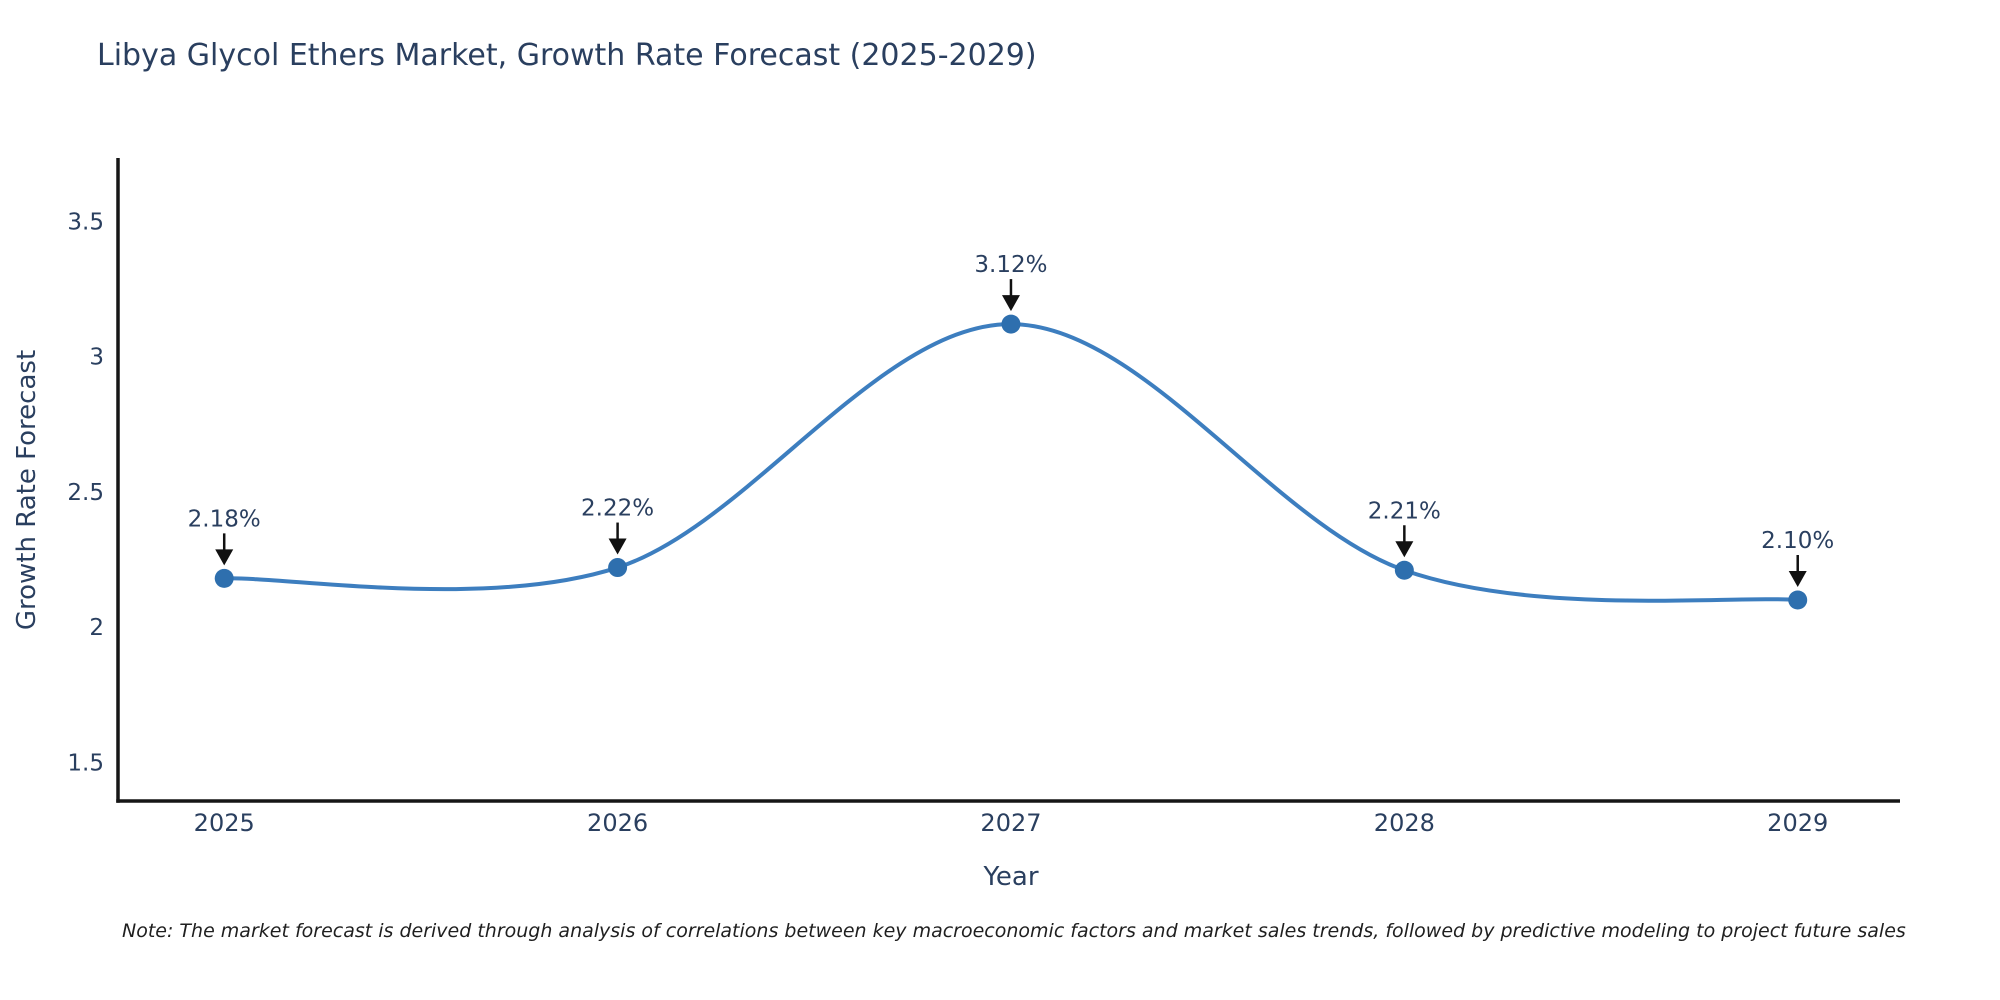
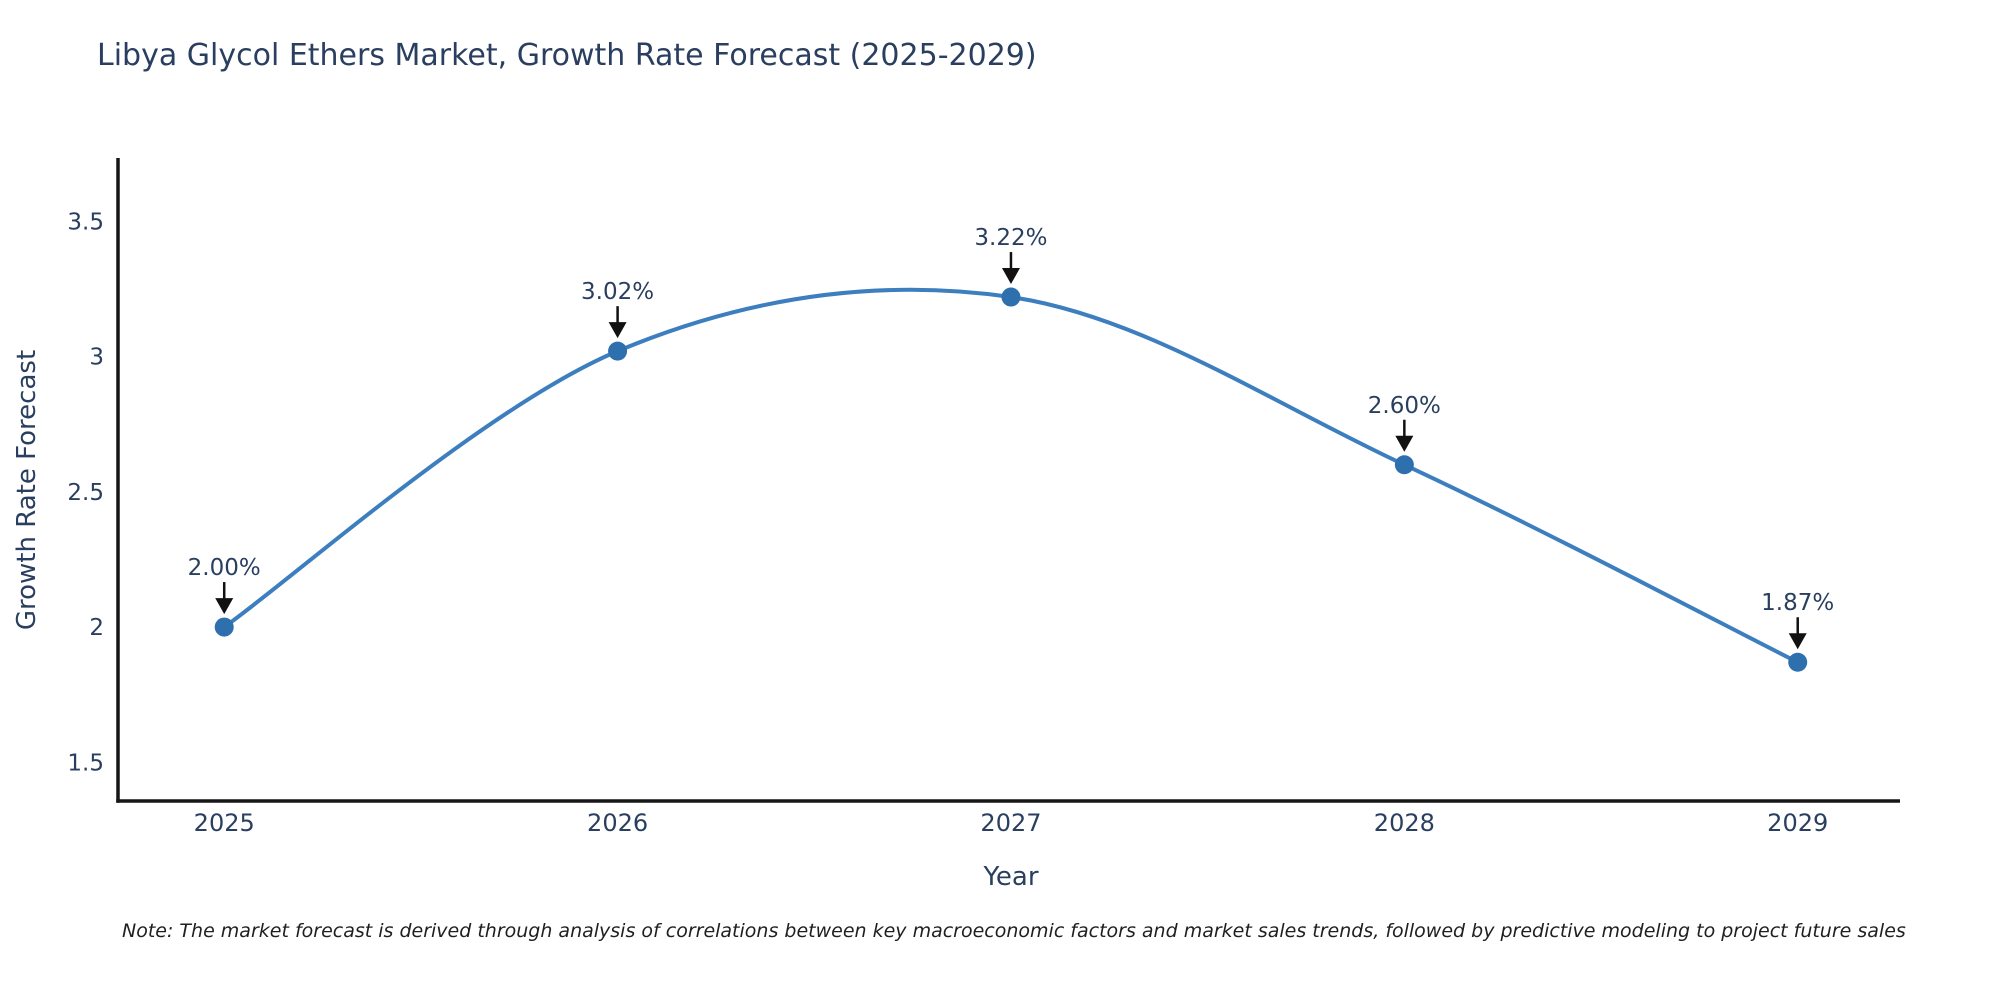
2025: 2.18% -> 2.00%
2026: 2.22% -> 3.02%
2027: 3.12% -> 3.22%
2028: 2.21% -> 2.60%
2029: 2.10% -> 1.87%
